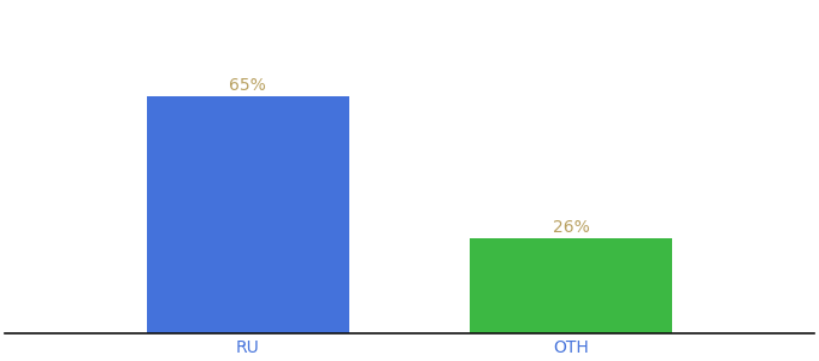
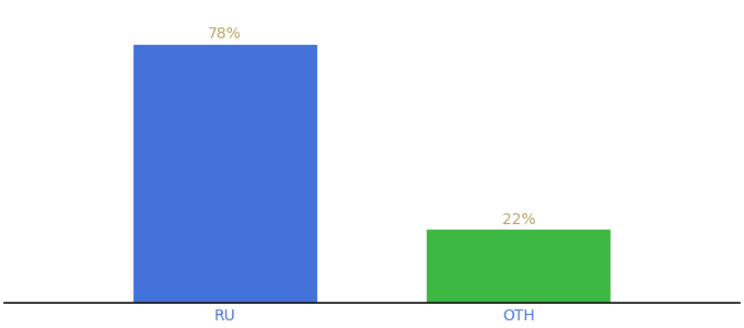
RU: 65% -> 78%
OTH: 26% -> 22%
